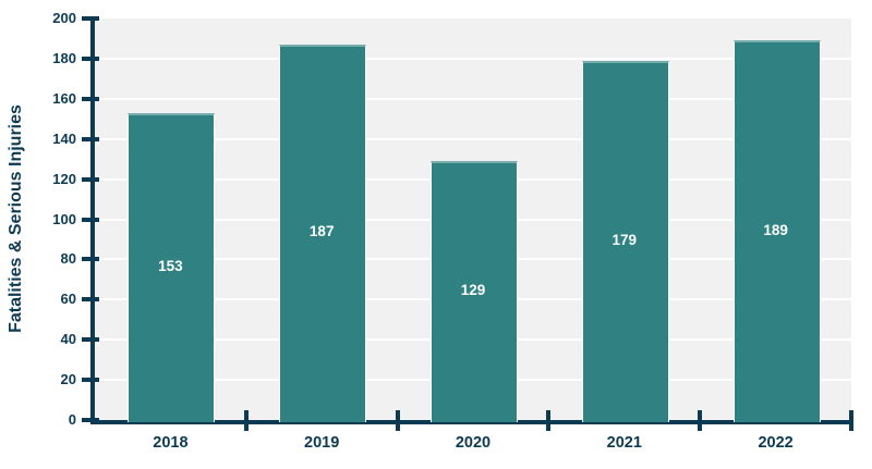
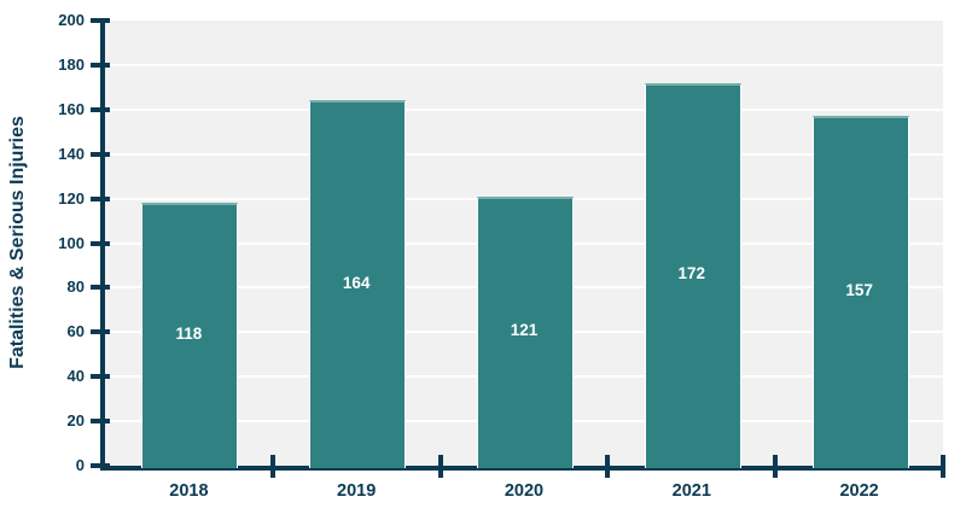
2018: 153 -> 118
2019: 187 -> 164
2020: 129 -> 121
2021: 179 -> 172
2022: 189 -> 157
